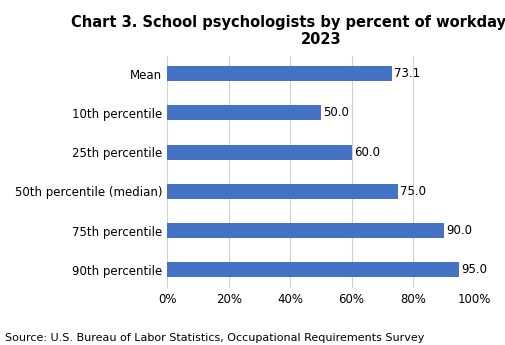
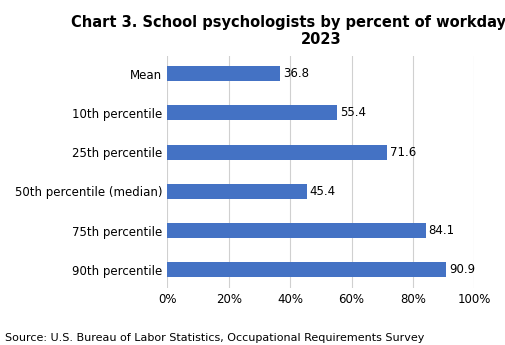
Mean: 73.1 -> 36.8
10th percentile: 50.0 -> 55.4
25th percentile: 60.0 -> 71.6
50th percentile (median): 75.0 -> 45.4
75th percentile: 90.0 -> 84.1
90th percentile: 95.0 -> 90.9
